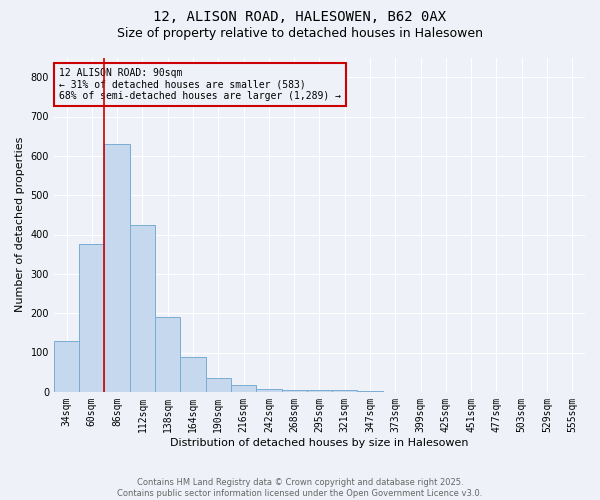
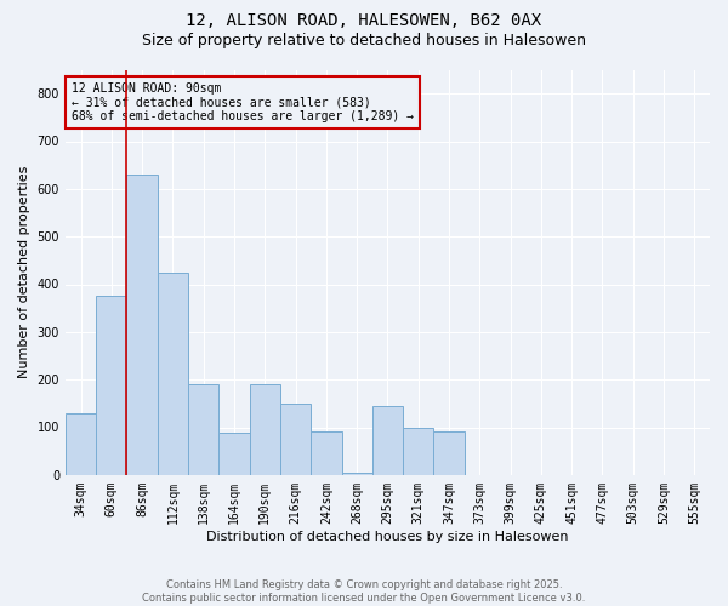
190sqm: 35 -> 190
216sqm: 18 -> 150
242sqm: 8 -> 90
295sqm: 5 -> 145
321sqm: 5 -> 100
347sqm: 3 -> 90
